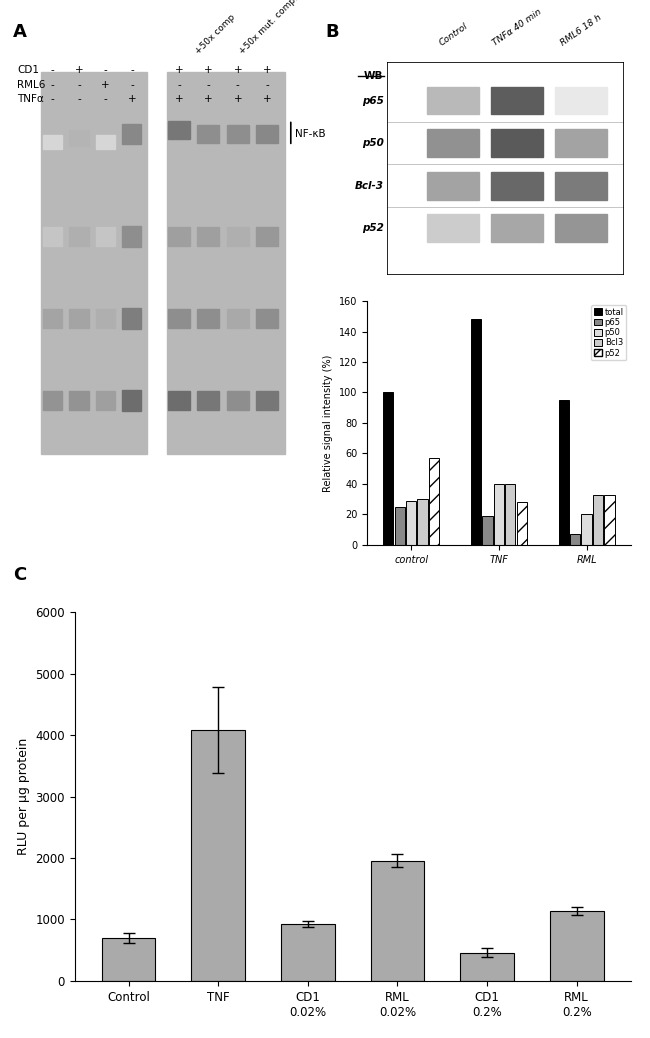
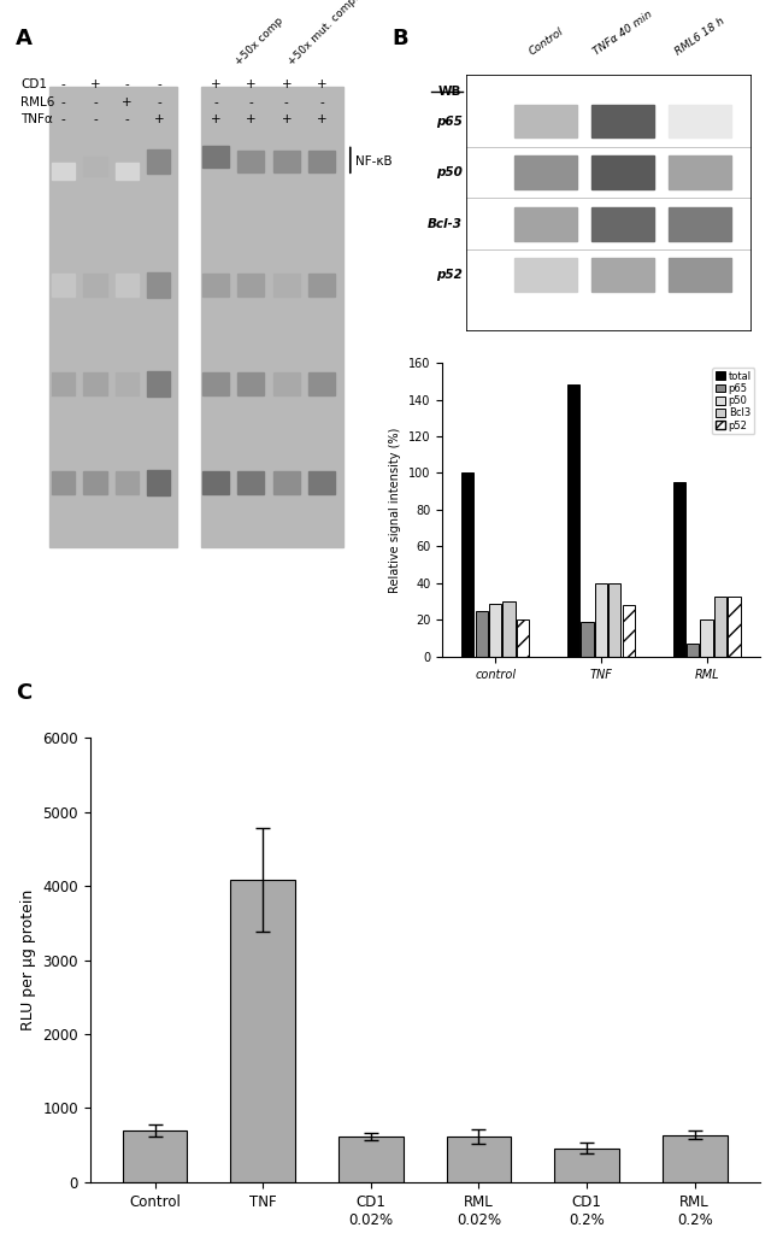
p52/control: 57 -> 20
CD1 0.02%: 920 -> 620
RML 0.02%: 1960 -> 620
RML 0.2%: 1140 -> 640
